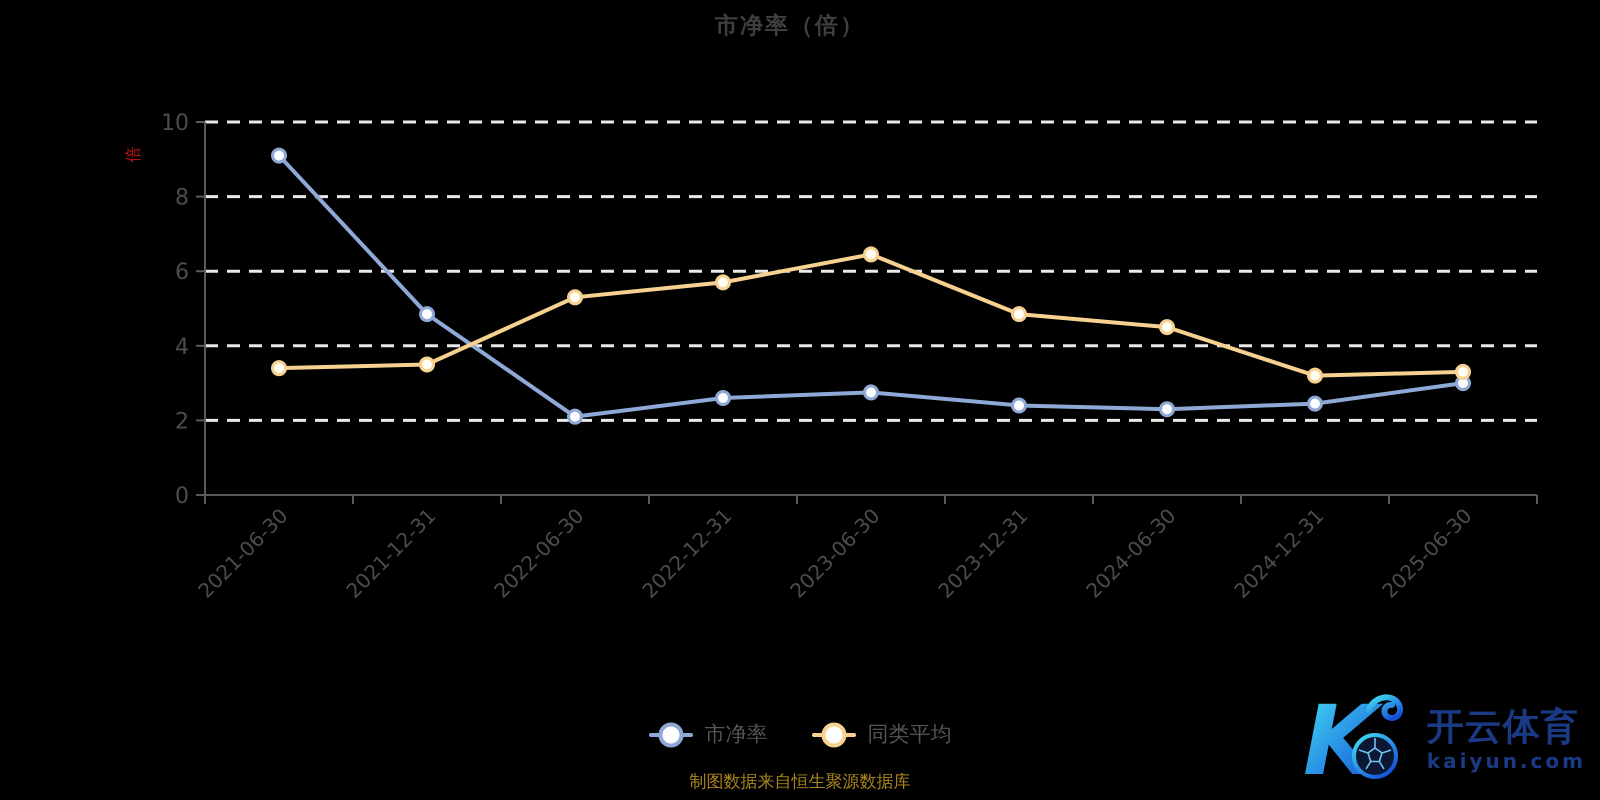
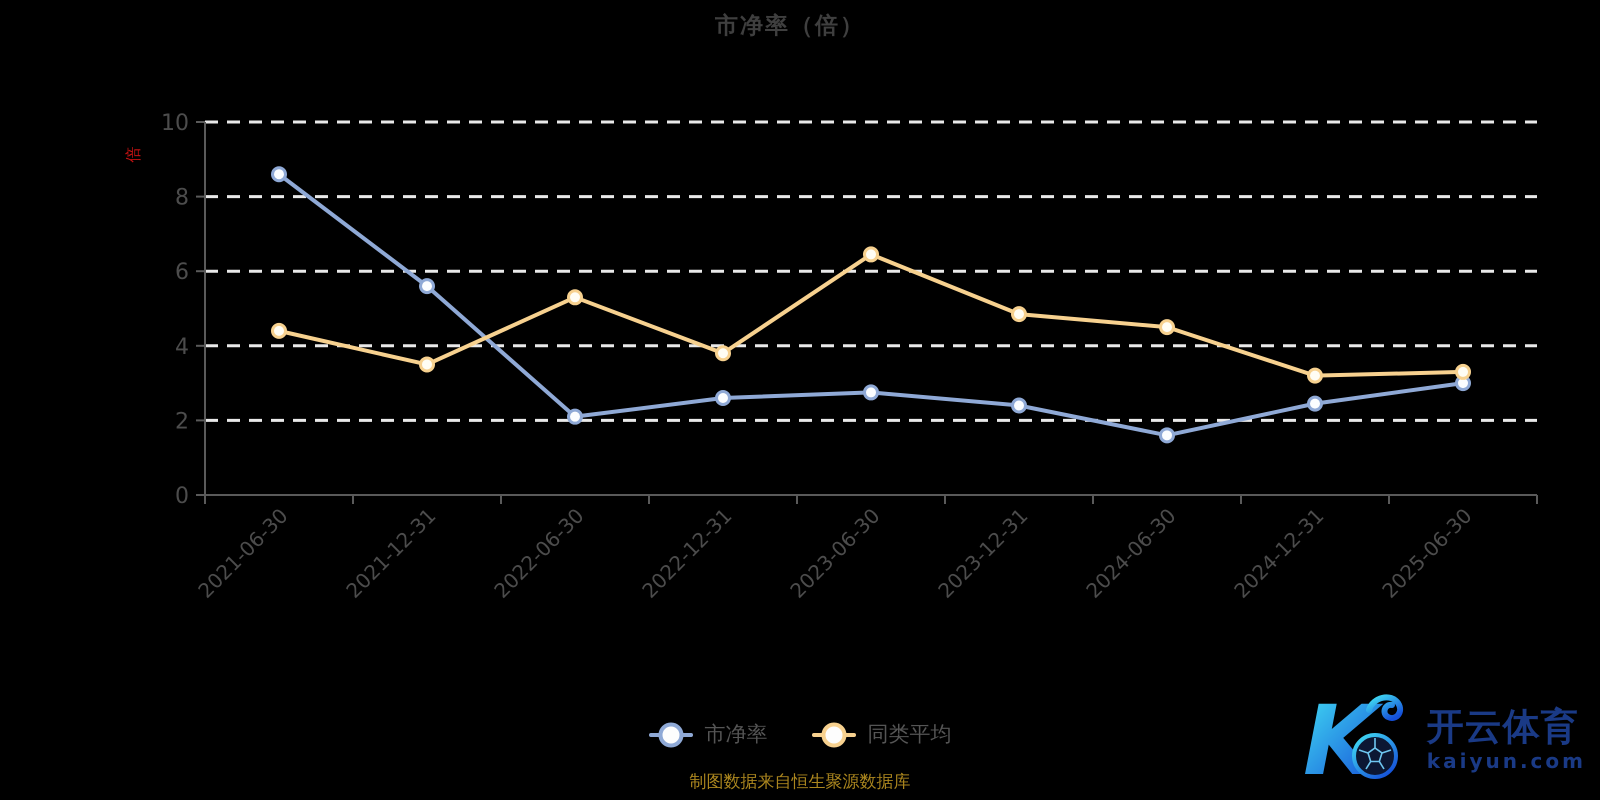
市净率/2021-06-30: 9.1 -> 8.6
同类平均/2021-06-30: 3.4 -> 4.4
市净率/2021-12-31: 4.8 -> 5.6
同类平均/2022-12-31: 5.7 -> 3.8
市净率/2024-06-30: 2.3 -> 1.6
